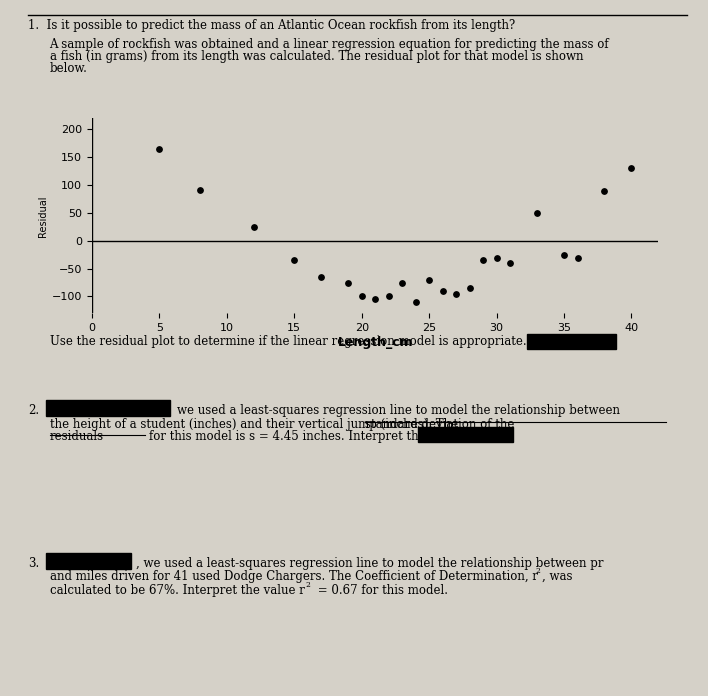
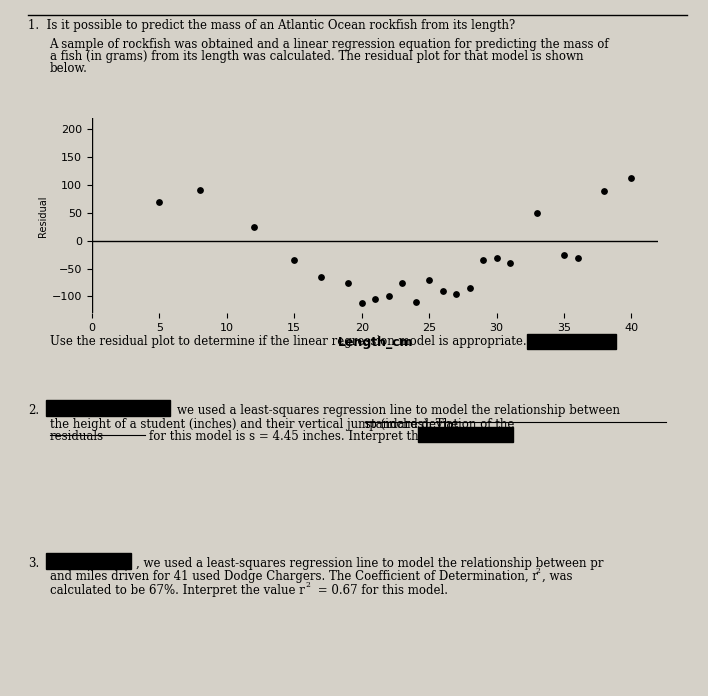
5: 165 -> 70
20: -100 -> -112
40: 130 -> 112
